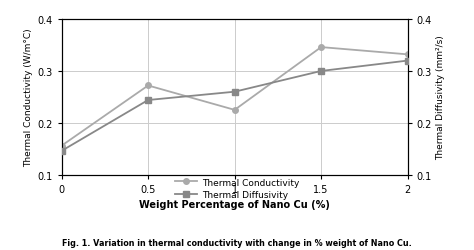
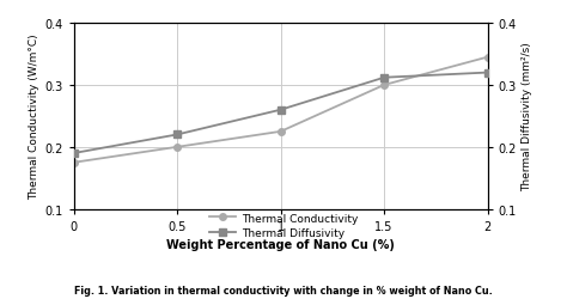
Thermal Conductivity/0: 0.156 -> 0.175
Thermal Diffusivity/0: 0.146 -> 0.190
Thermal Conductivity/0.5: 0.272 -> 0.200
Thermal Diffusivity/0.5: 0.244 -> 0.220
Thermal Conductivity/1.5: 0.346 -> 0.300
Thermal Diffusivity/1.5: 0.300 -> 0.312
Thermal Conductivity/2: 0.332 -> 0.345
